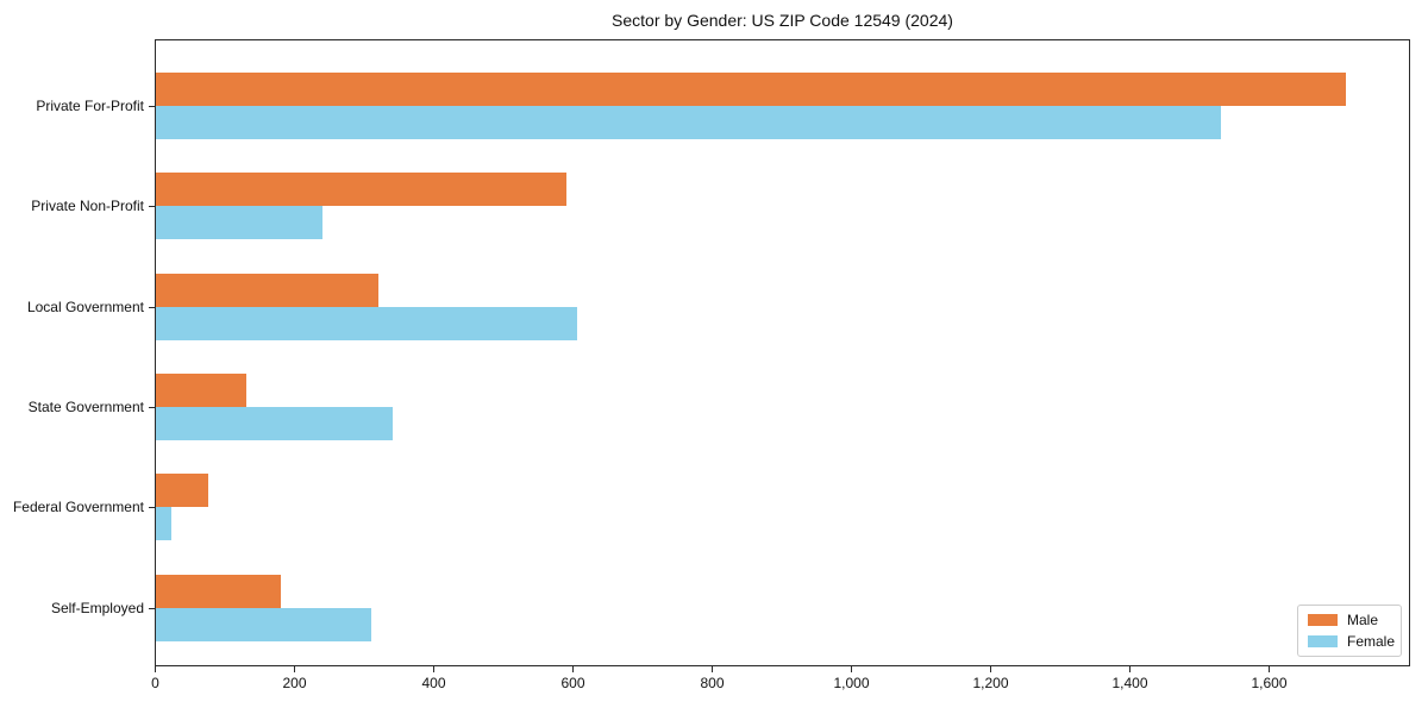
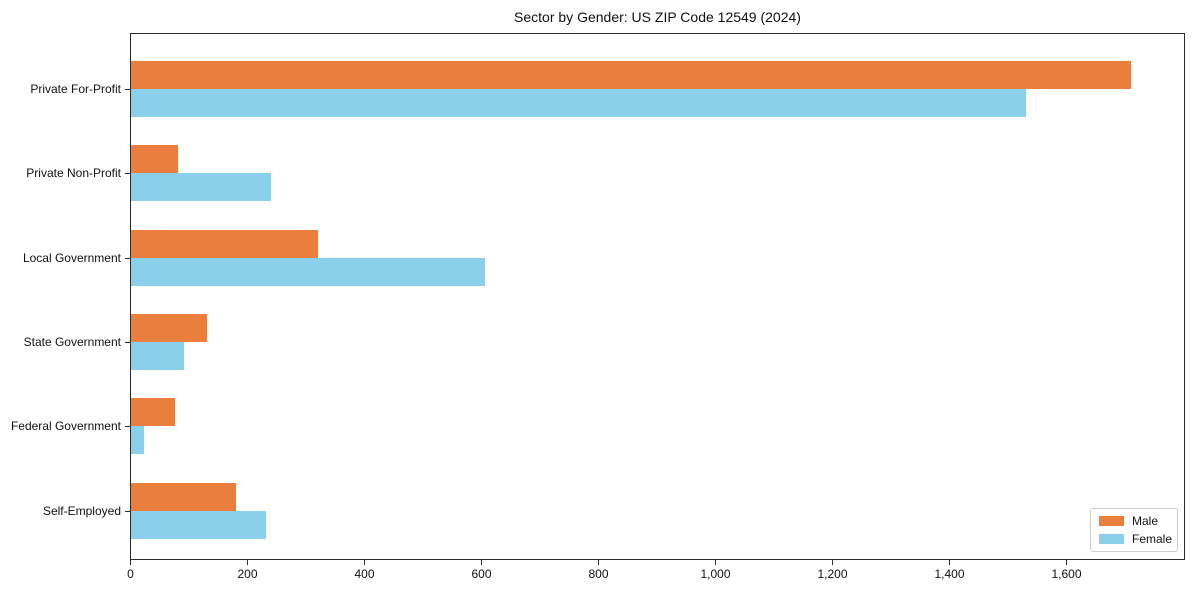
Male/Private Non-Profit: 590 -> 80
Female/State Government: 340 -> 90
Female/Self-Employed: 310 -> 230
